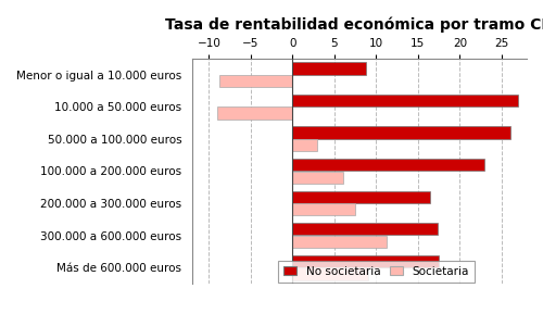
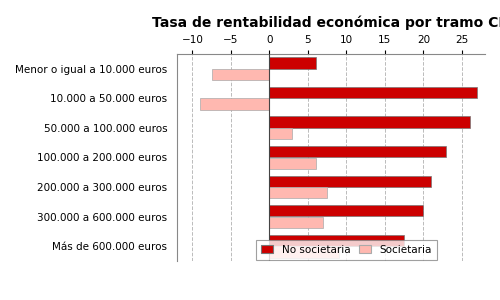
No societaria/Menor o igual a 10.000 euros: 8.8 -> 6.0
Societaria/Menor o igual a 10.000 euros: -8.8 -> -7.5
No societaria/200.000 a 300.000 euros: 16.4 -> 21.0
No societaria/300.000 a 600.000 euros: 17.4 -> 20.0
Societaria/300.000 a 600.000 euros: 11.2 -> 7.0
